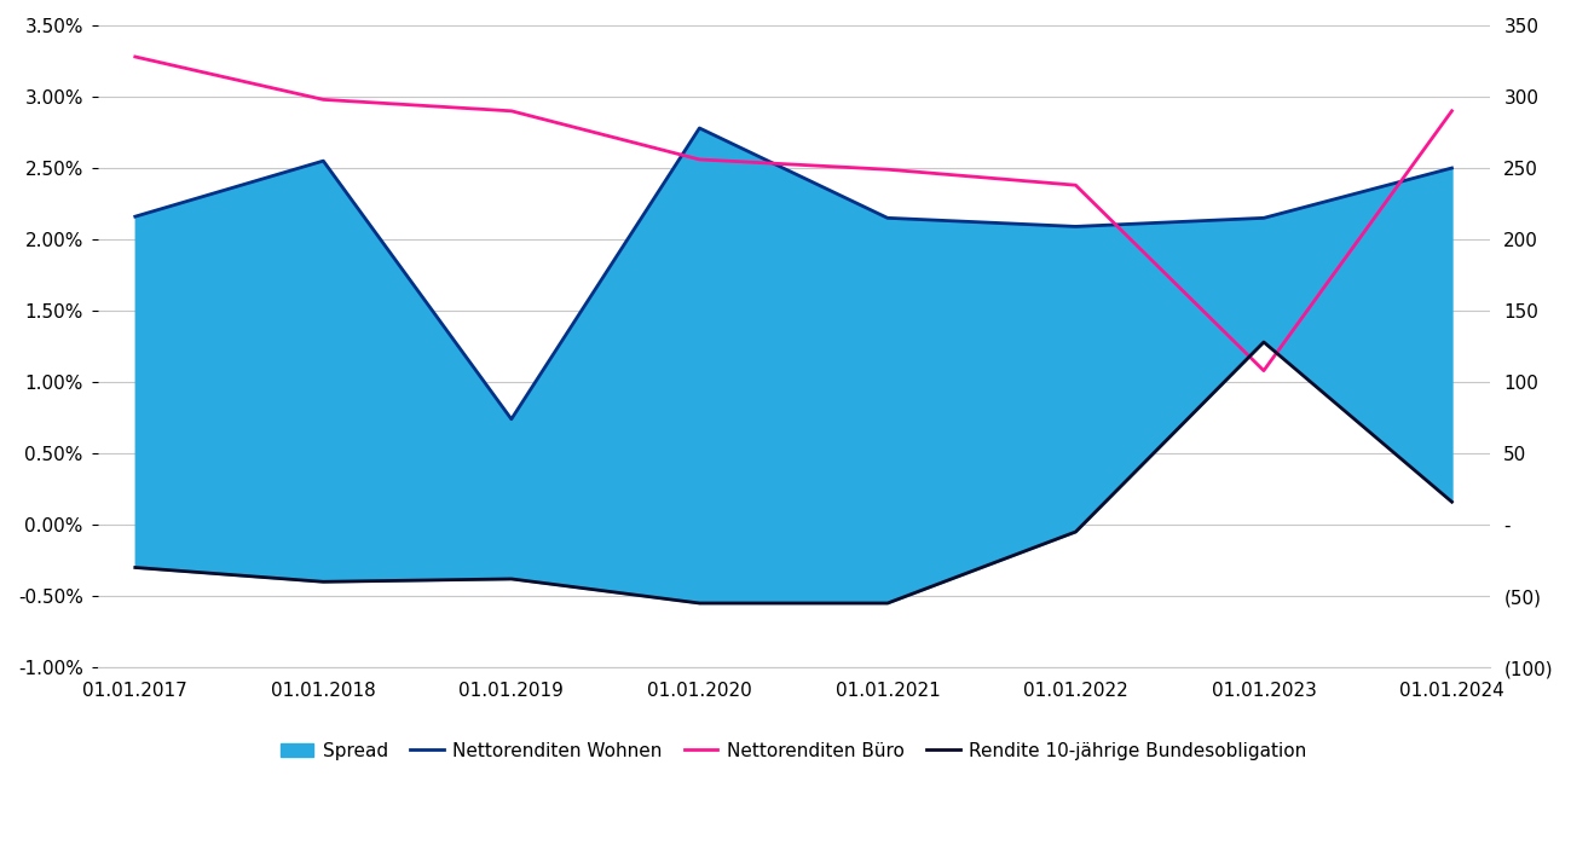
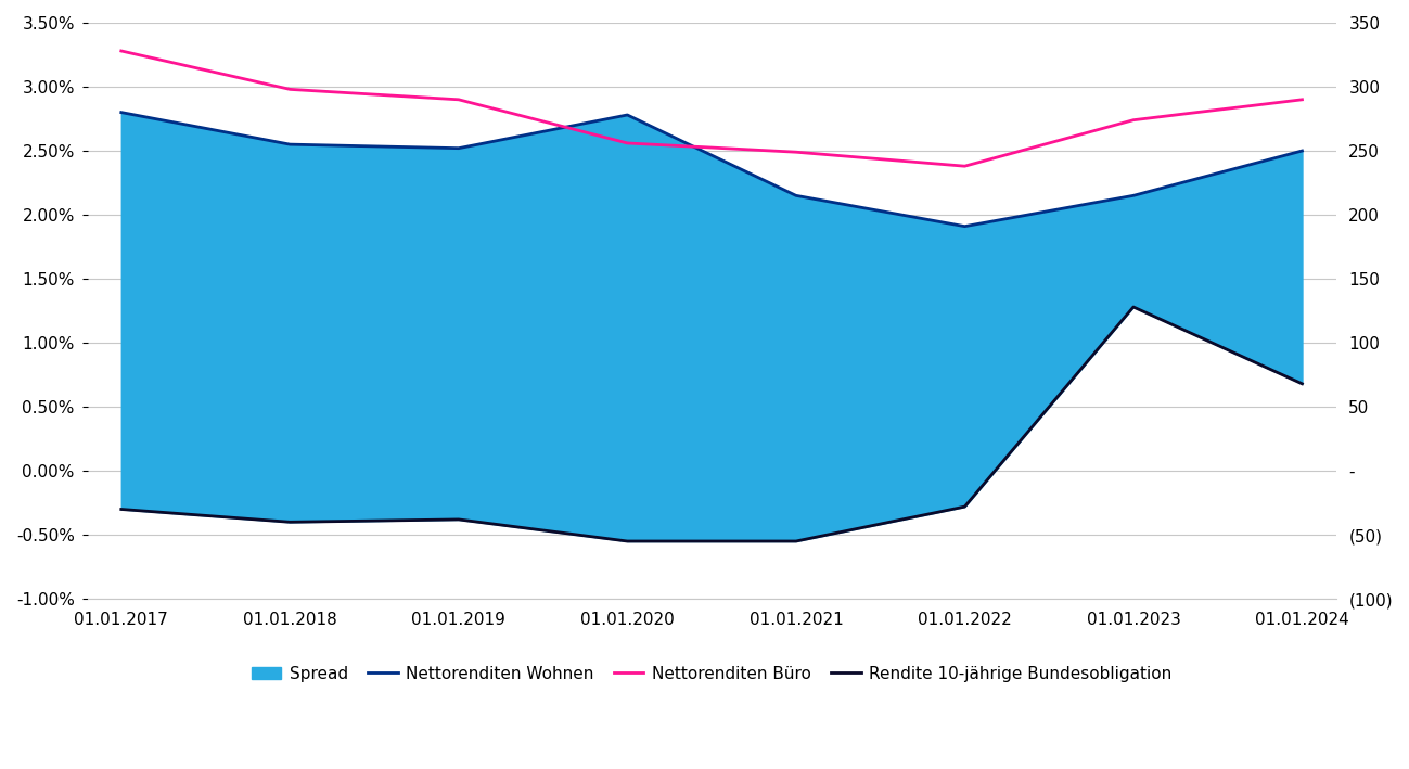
Nettorenditen Wohnen/01.01.2017: 2.16% -> 2.80%
Nettorenditen Wohnen/01.01.2019: 0.74% -> 2.52%
Nettorenditen Wohnen/01.01.2022: 2.09% -> 1.91%
Rendite 10-jährige Bundesobligation/01.01.2022: -0.05% -> -0.28%
Nettorenditen Büro/01.01.2023: 1.08% -> 2.74%
Rendite 10-jährige Bundesobligation/01.01.2024: 0.16% -> 0.68%
